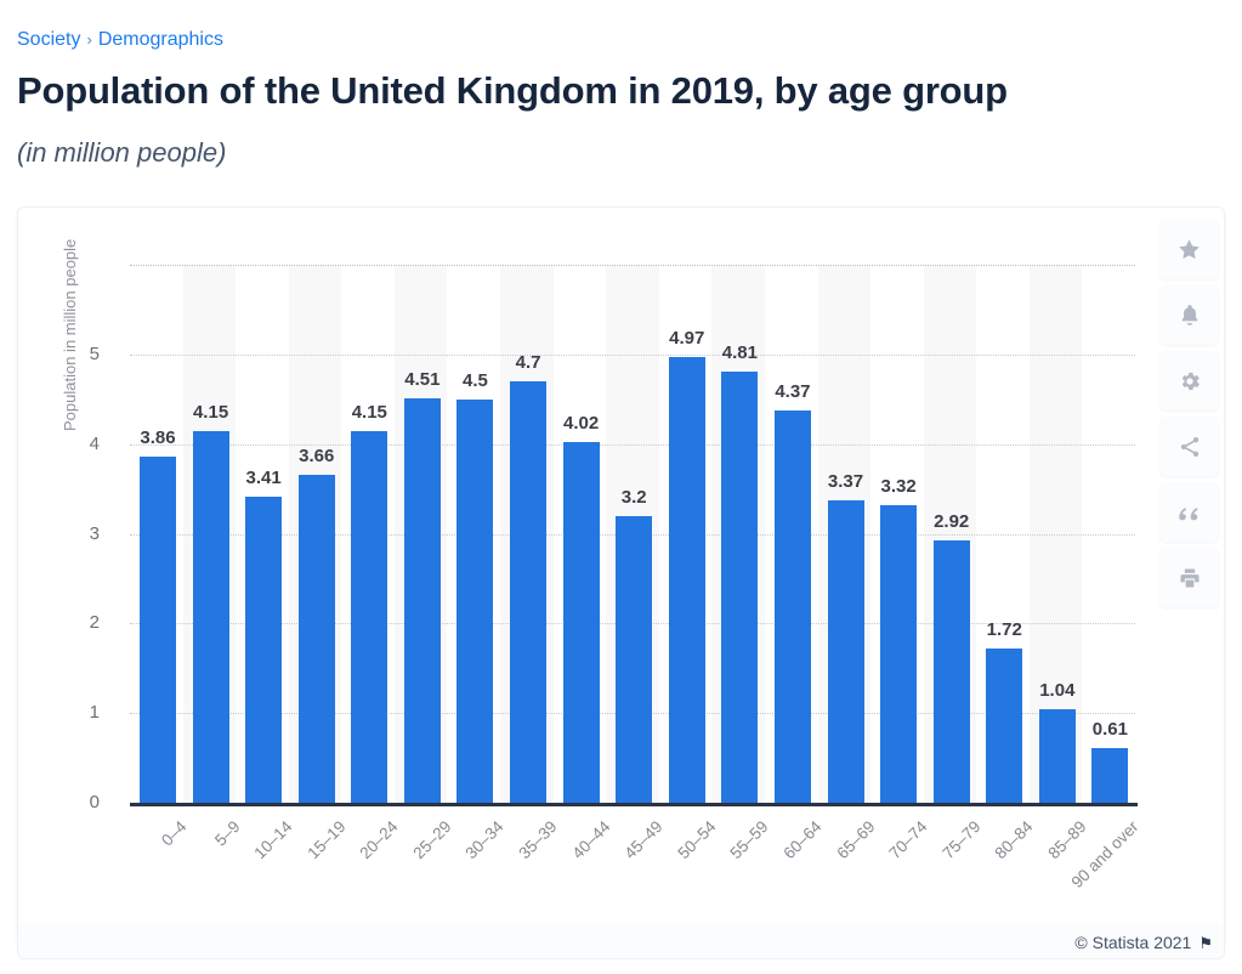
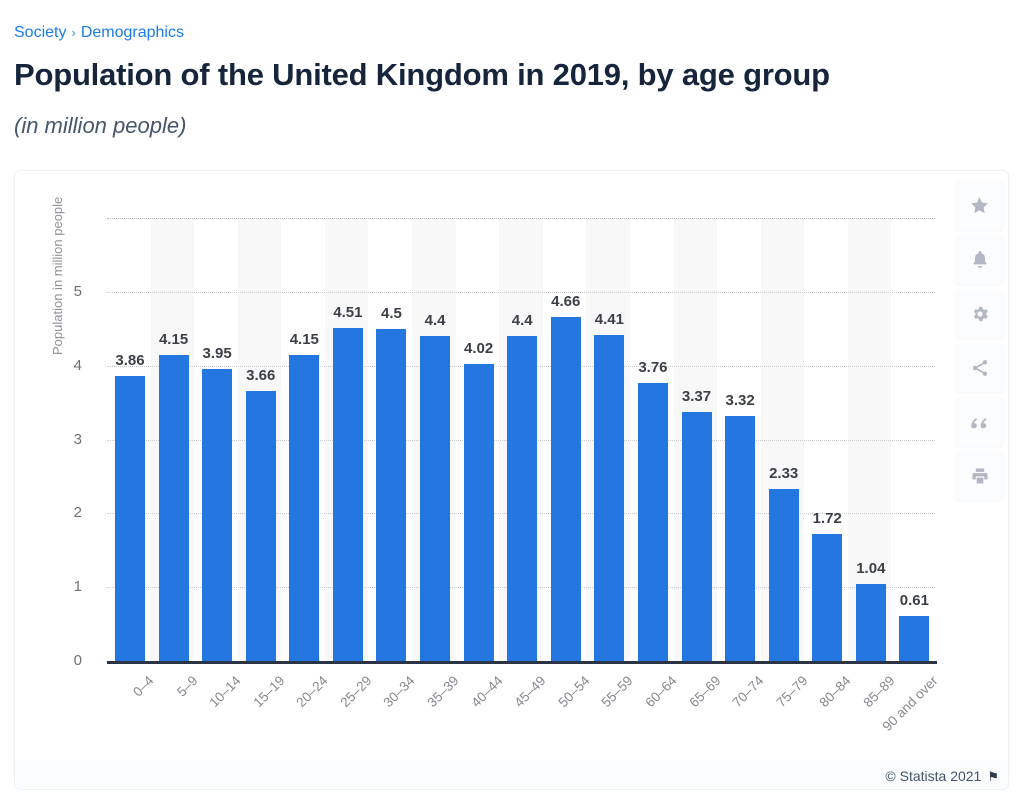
10–14: 3.41 -> 3.95
35–39: 4.7 -> 4.4
45–49: 3.2 -> 4.4
50–54: 4.97 -> 4.66
55–59: 4.81 -> 4.41
60–64: 4.37 -> 3.76
75–79: 2.92 -> 2.33
